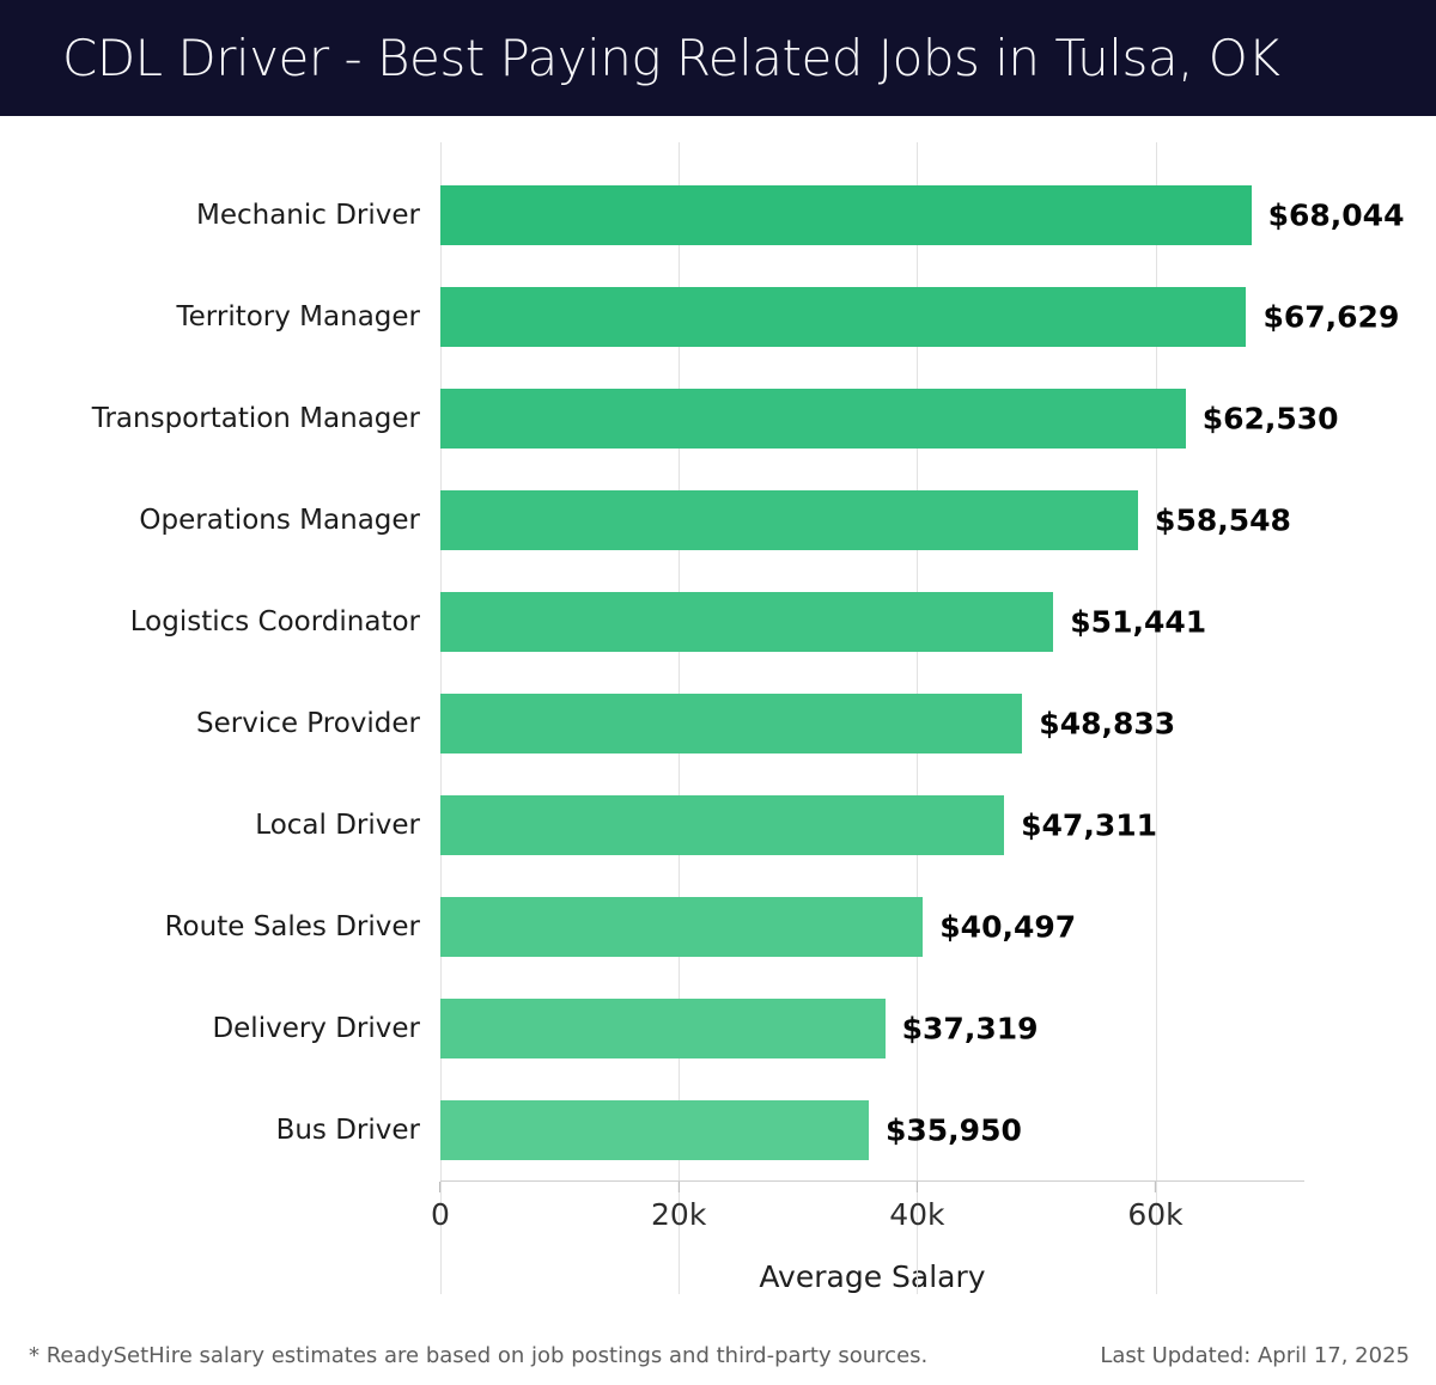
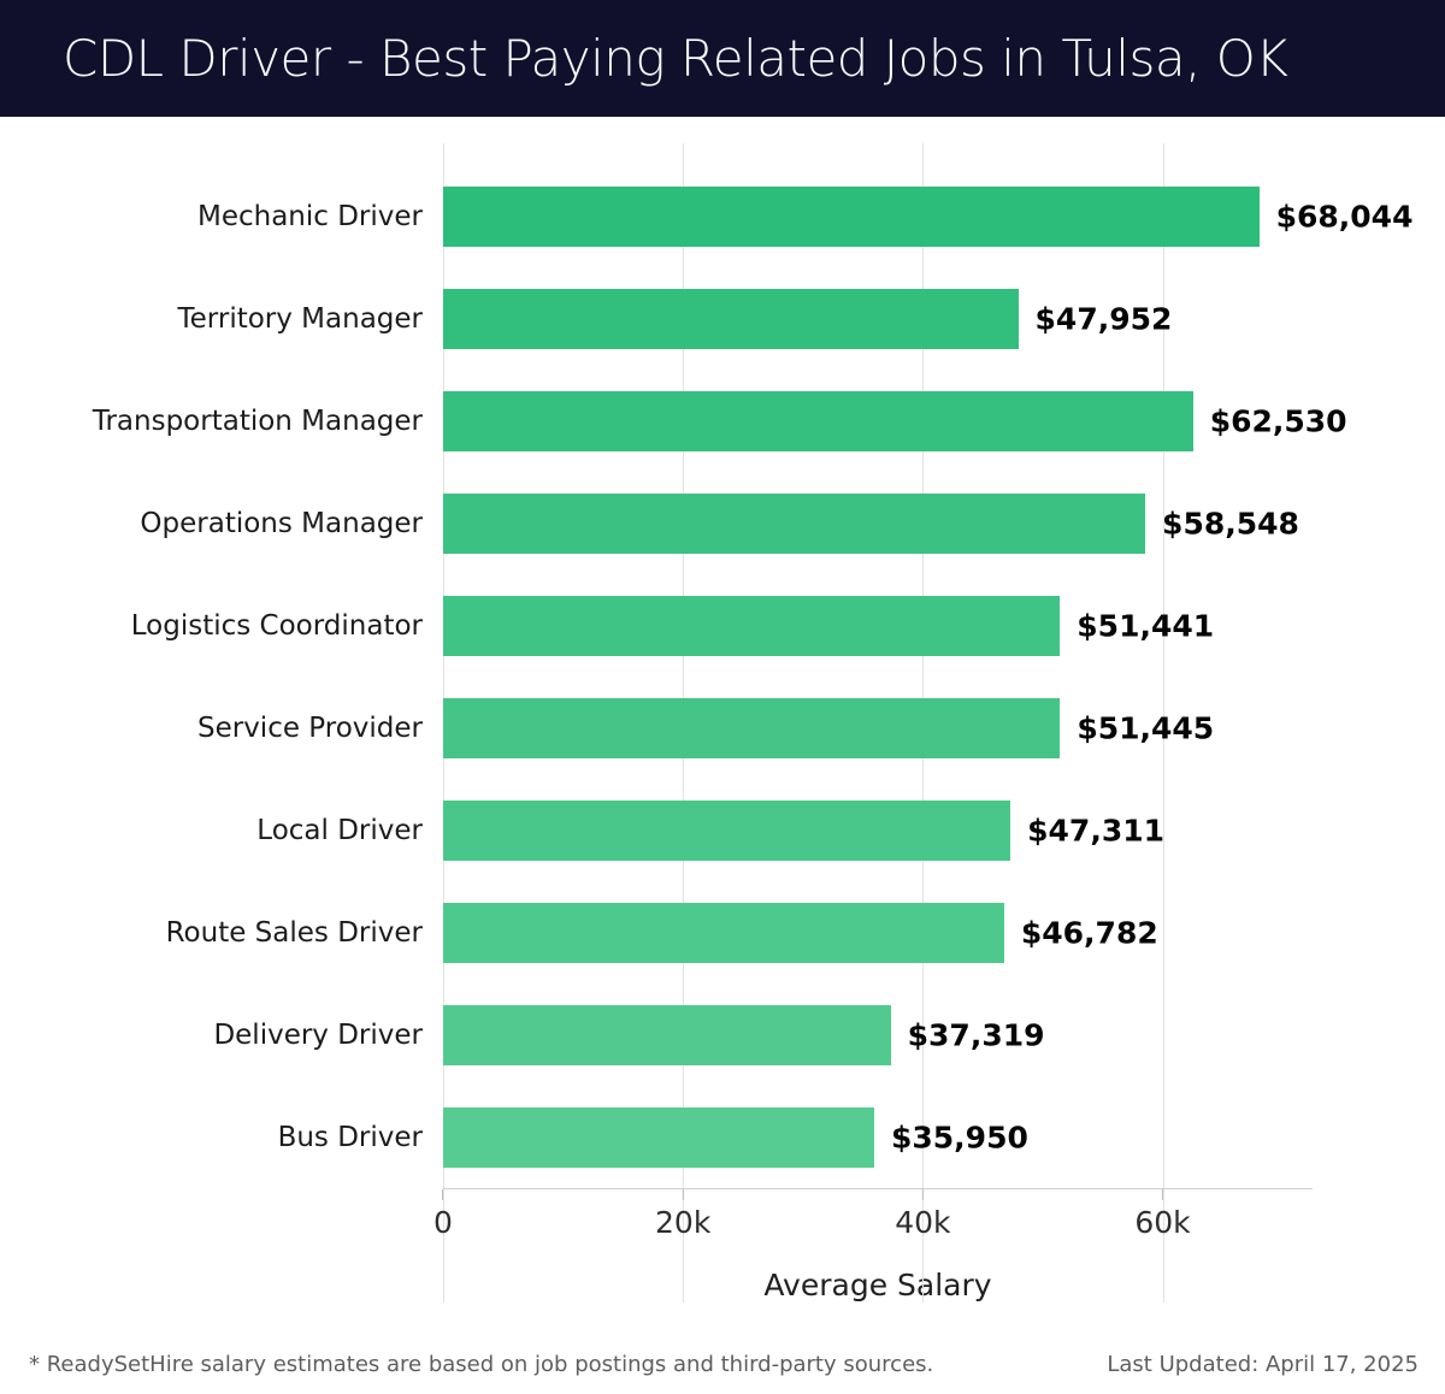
Territory Manager: $67,629 -> $47,952
Service Provider: $48,833 -> $51,445
Route Sales Driver: $40,497 -> $46,782
